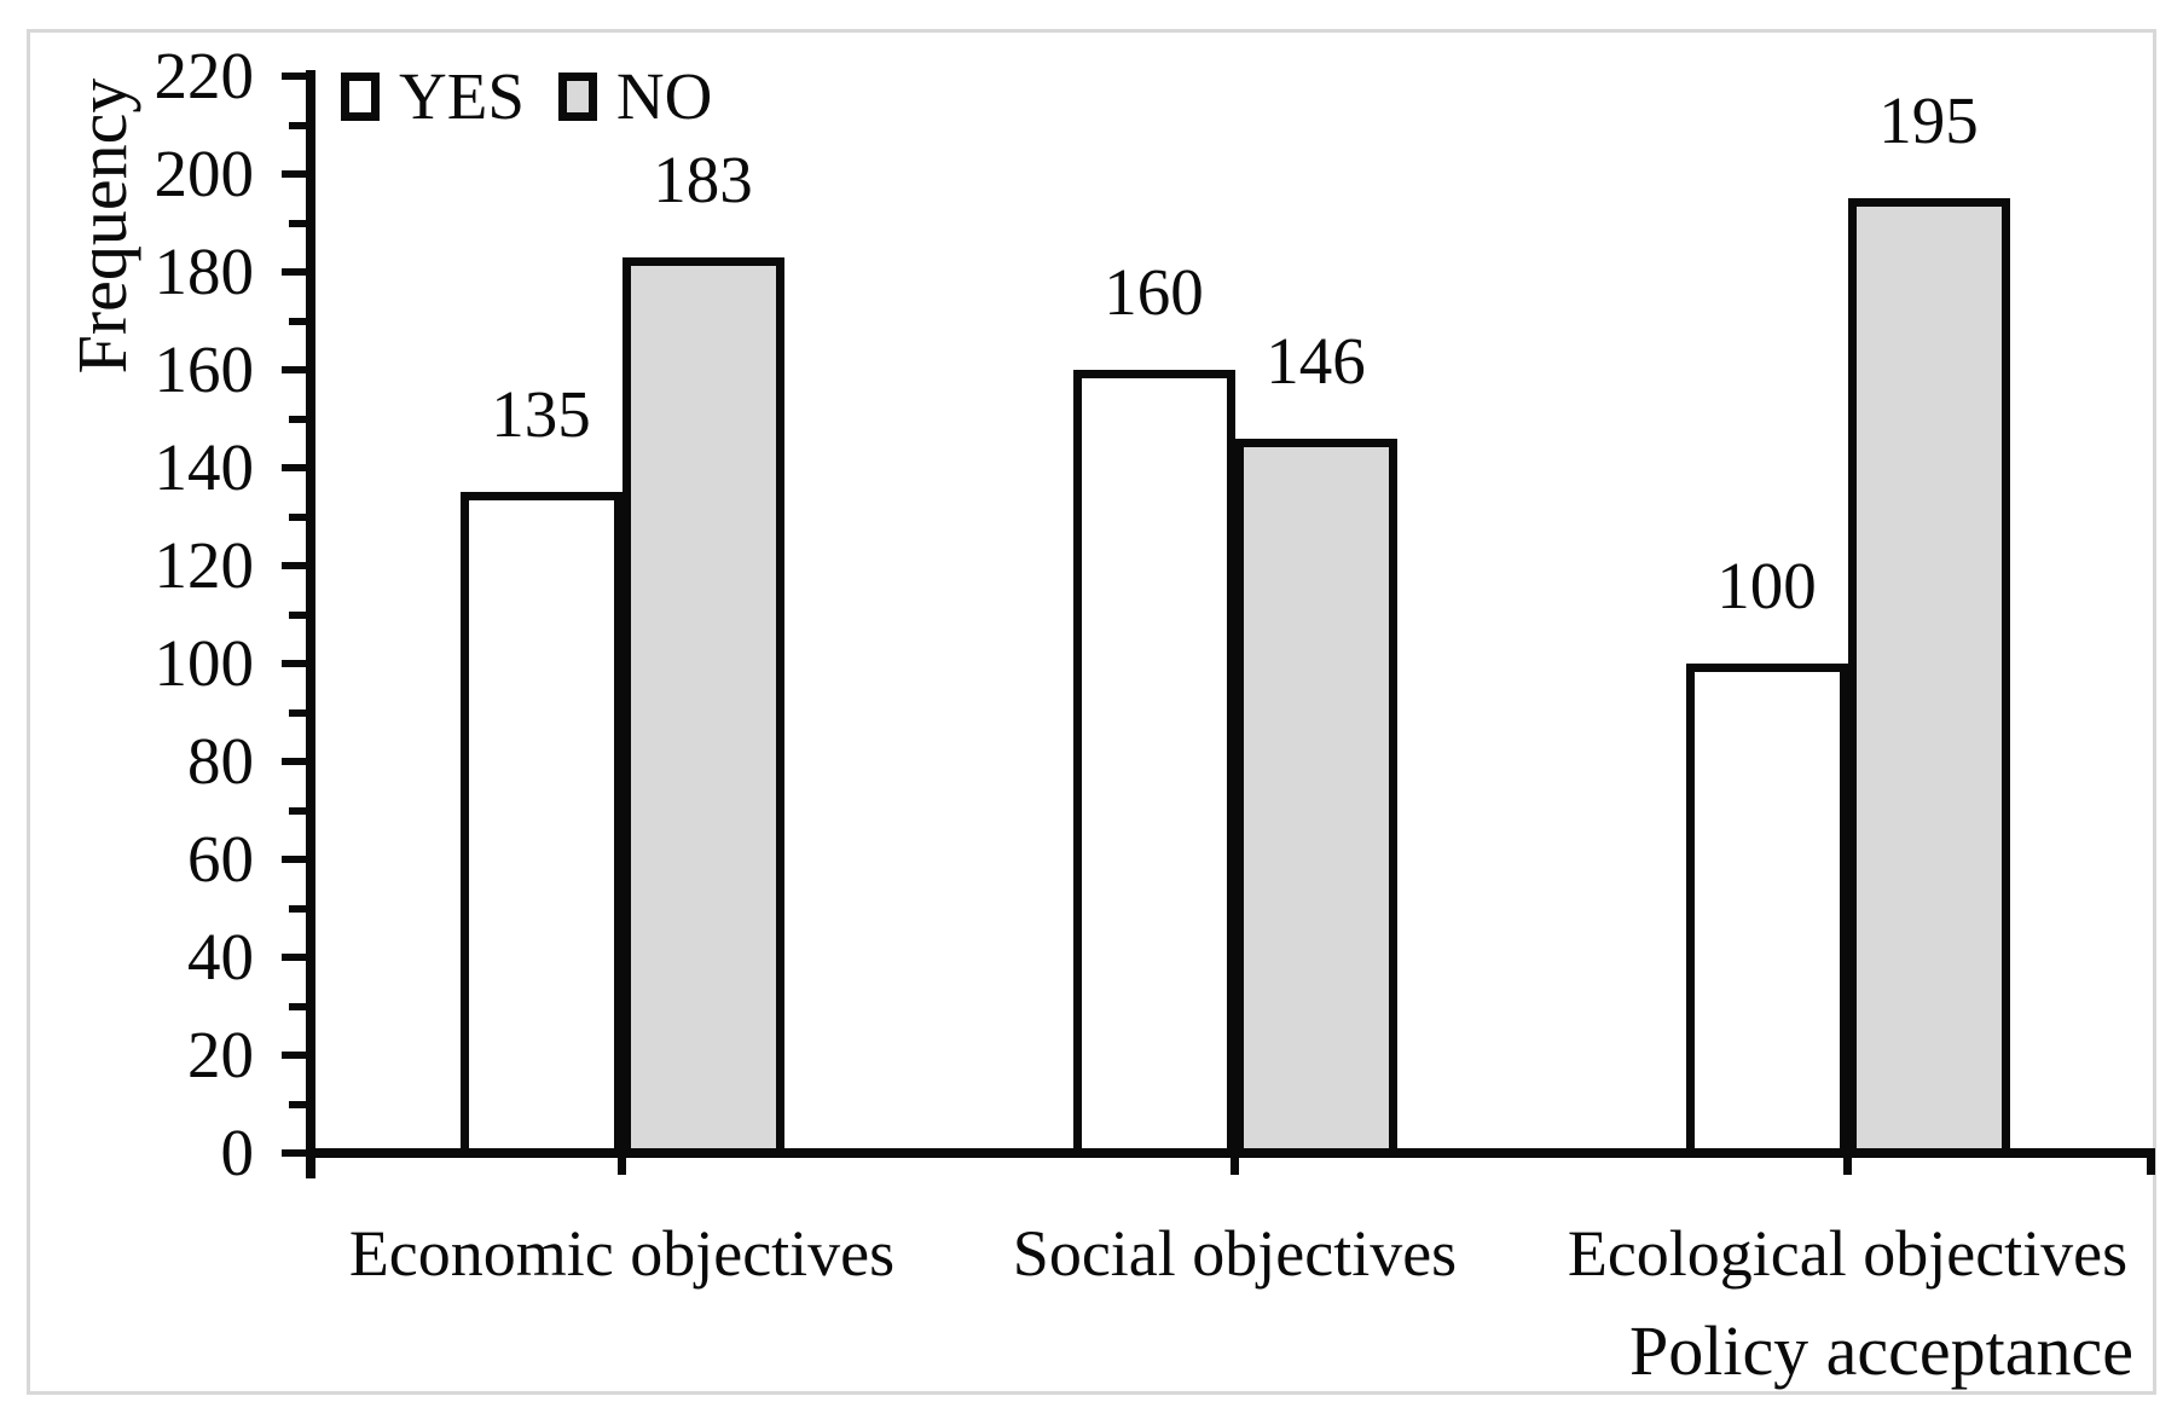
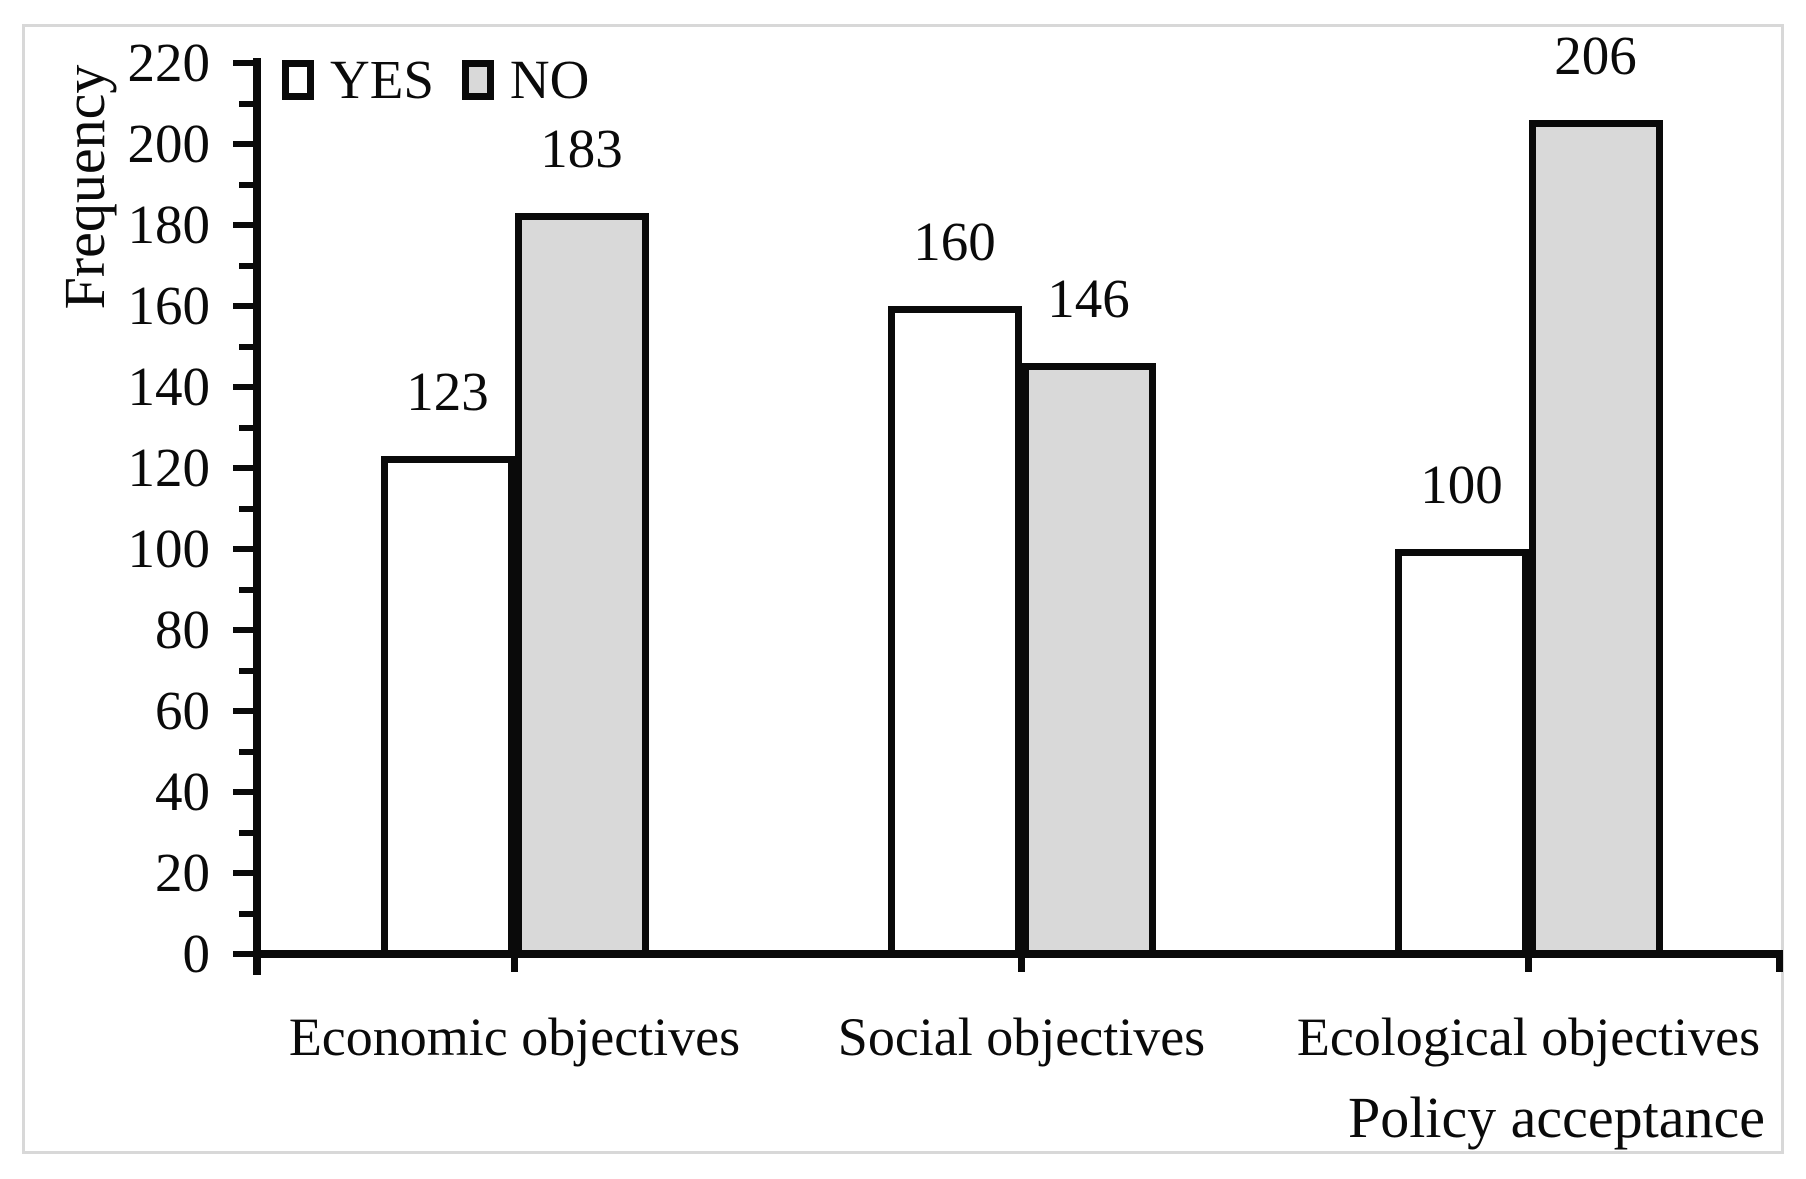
YES/Economic objectives: 135 -> 123
NO/Ecological objectives: 195 -> 206
